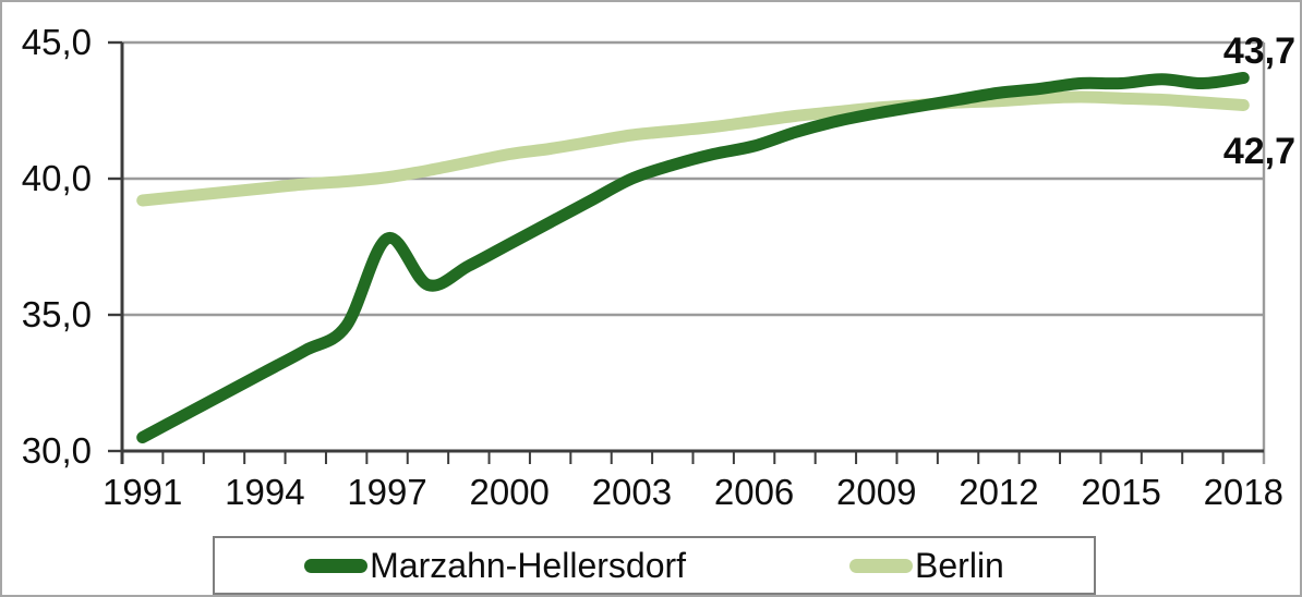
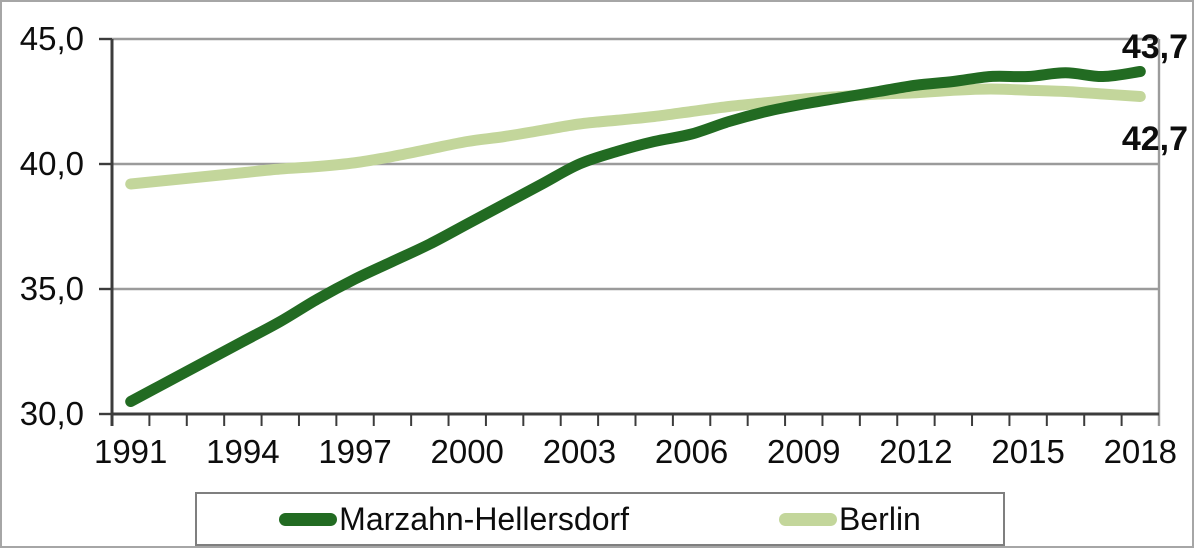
Marzahn-Hellersdorf/1997: 37,8 -> 35,4
